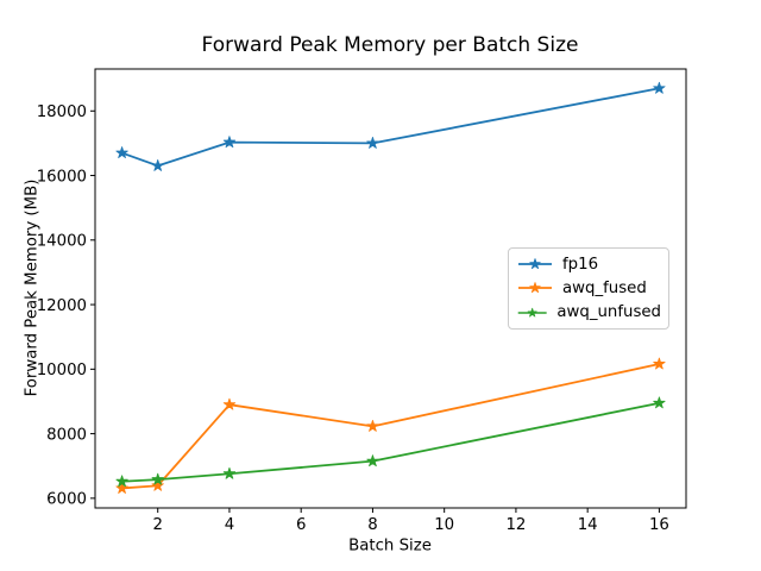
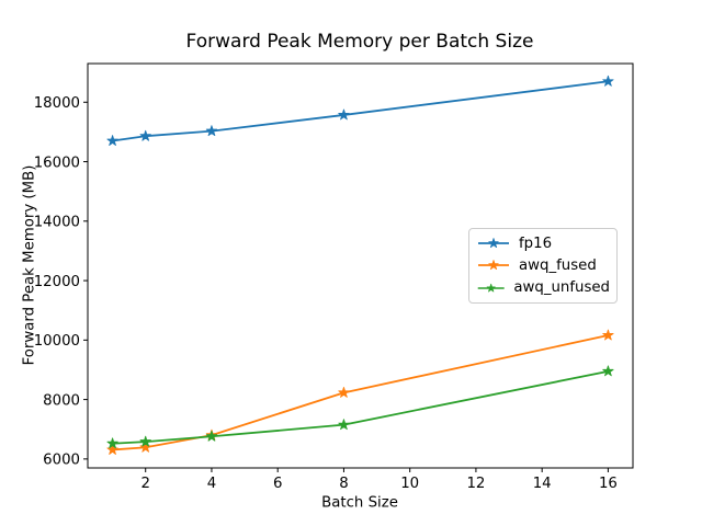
fp16/2: 16300 -> 16900
awq_fused/4: 8900 -> 6800
fp16/8: 17000 -> 17600
